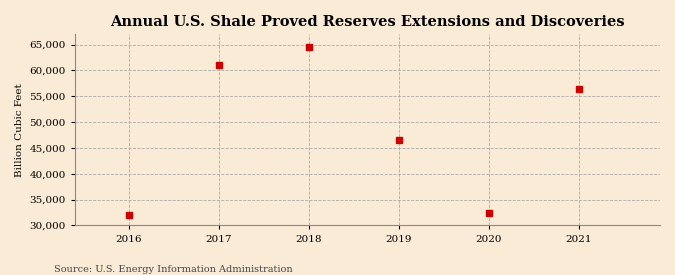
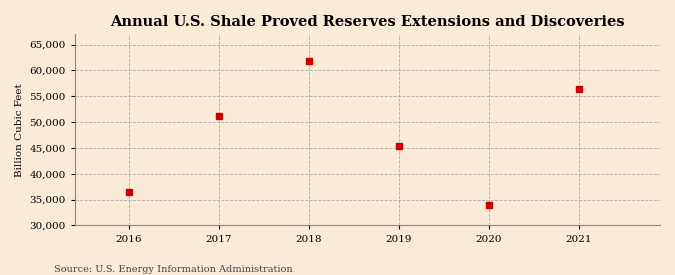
2016: 32,000 -> 36,400
2017: 61,000 -> 51,200
2018: 64,500 -> 61,800
2019: 46,500 -> 45,400
2020: 32,500 -> 34,000
